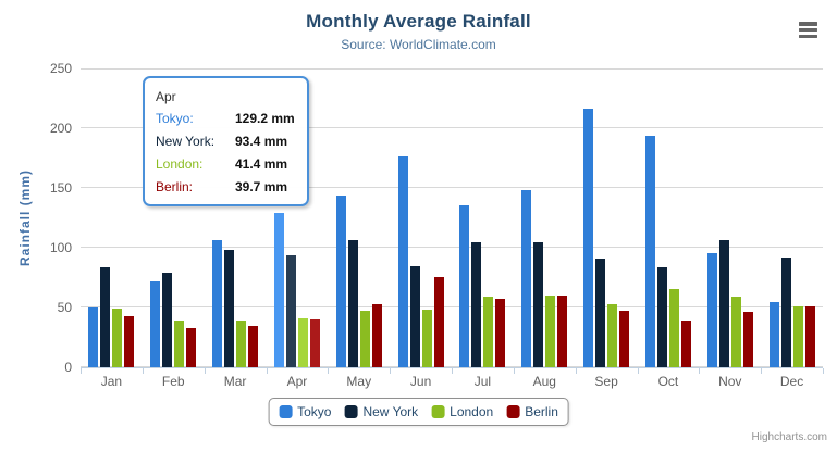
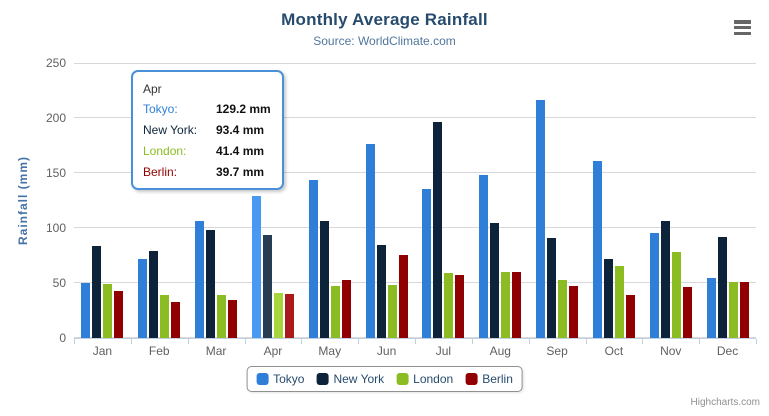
New York/Jul: 105 -> 196
Tokyo/Oct: 194 -> 161
New York/Oct: 84 -> 72
London/Nov: 59 -> 78
